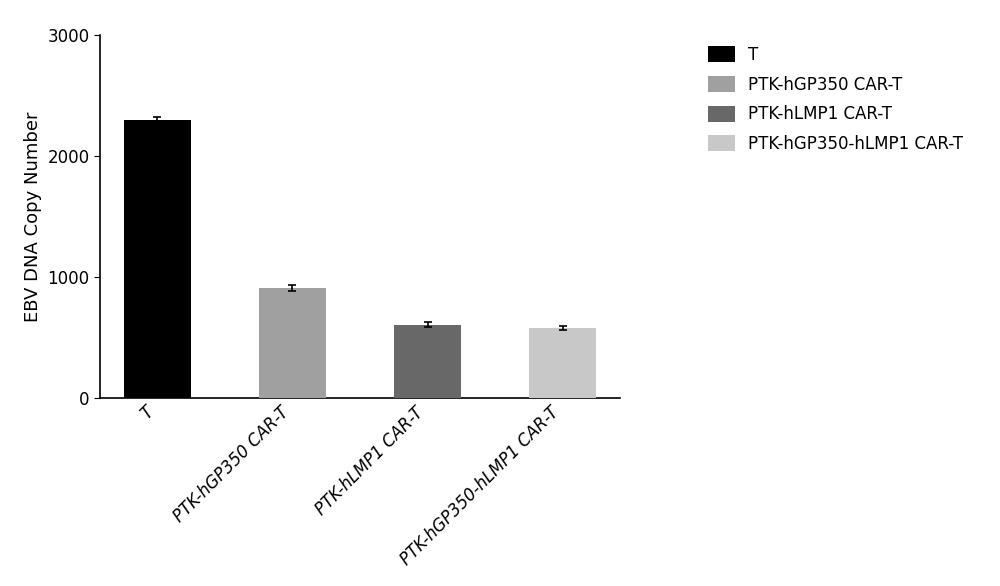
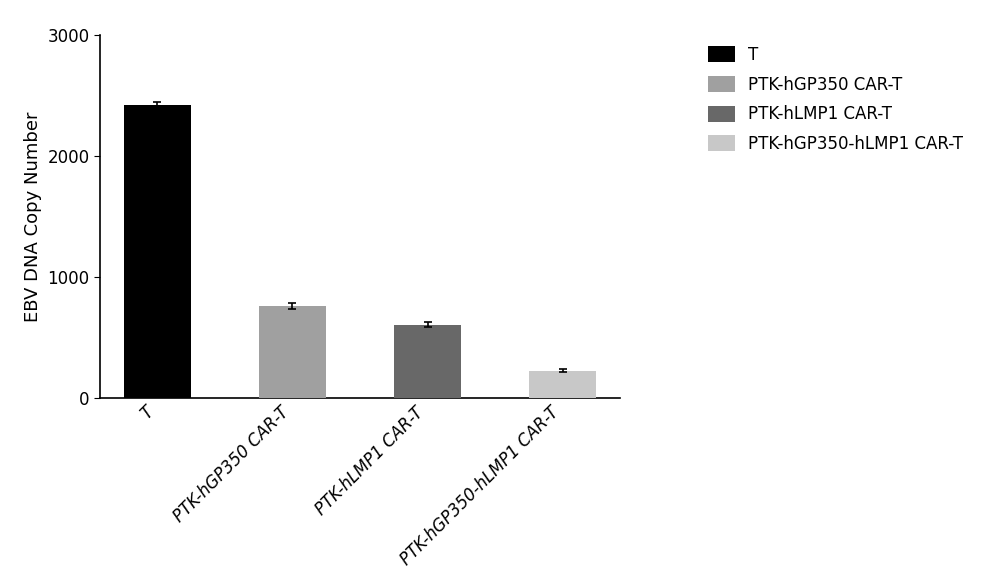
T: 2300 -> 2420
PTK-hGP350 CAR-T: 910 -> 760
PTK-hGP350-hLMP1 CAR-T: 580 -> 230
